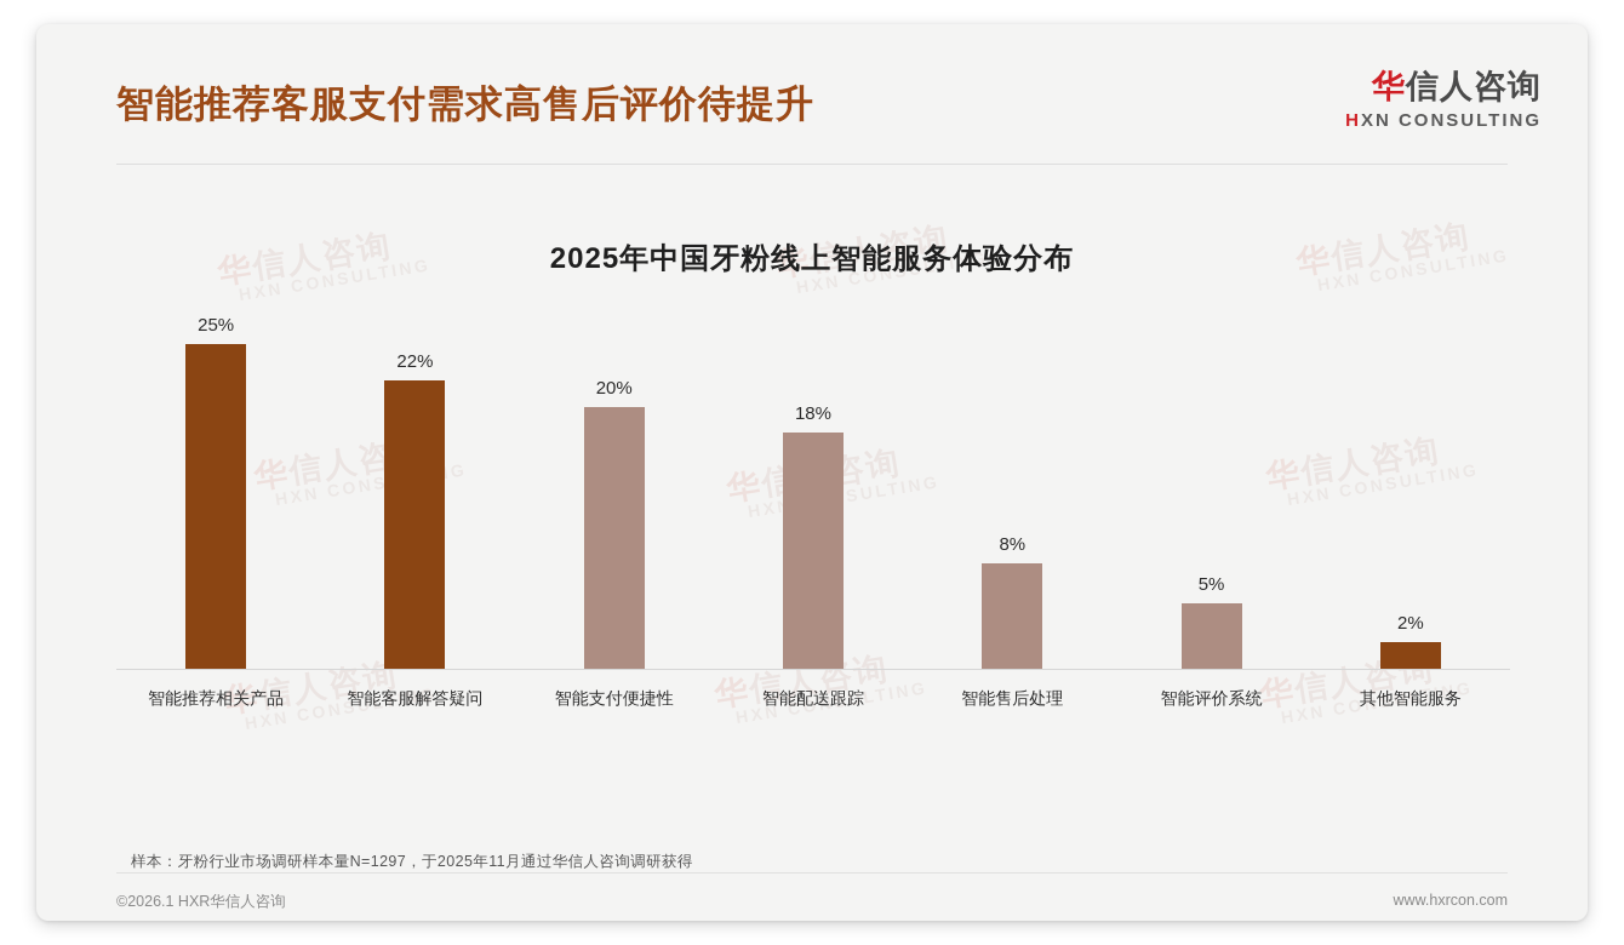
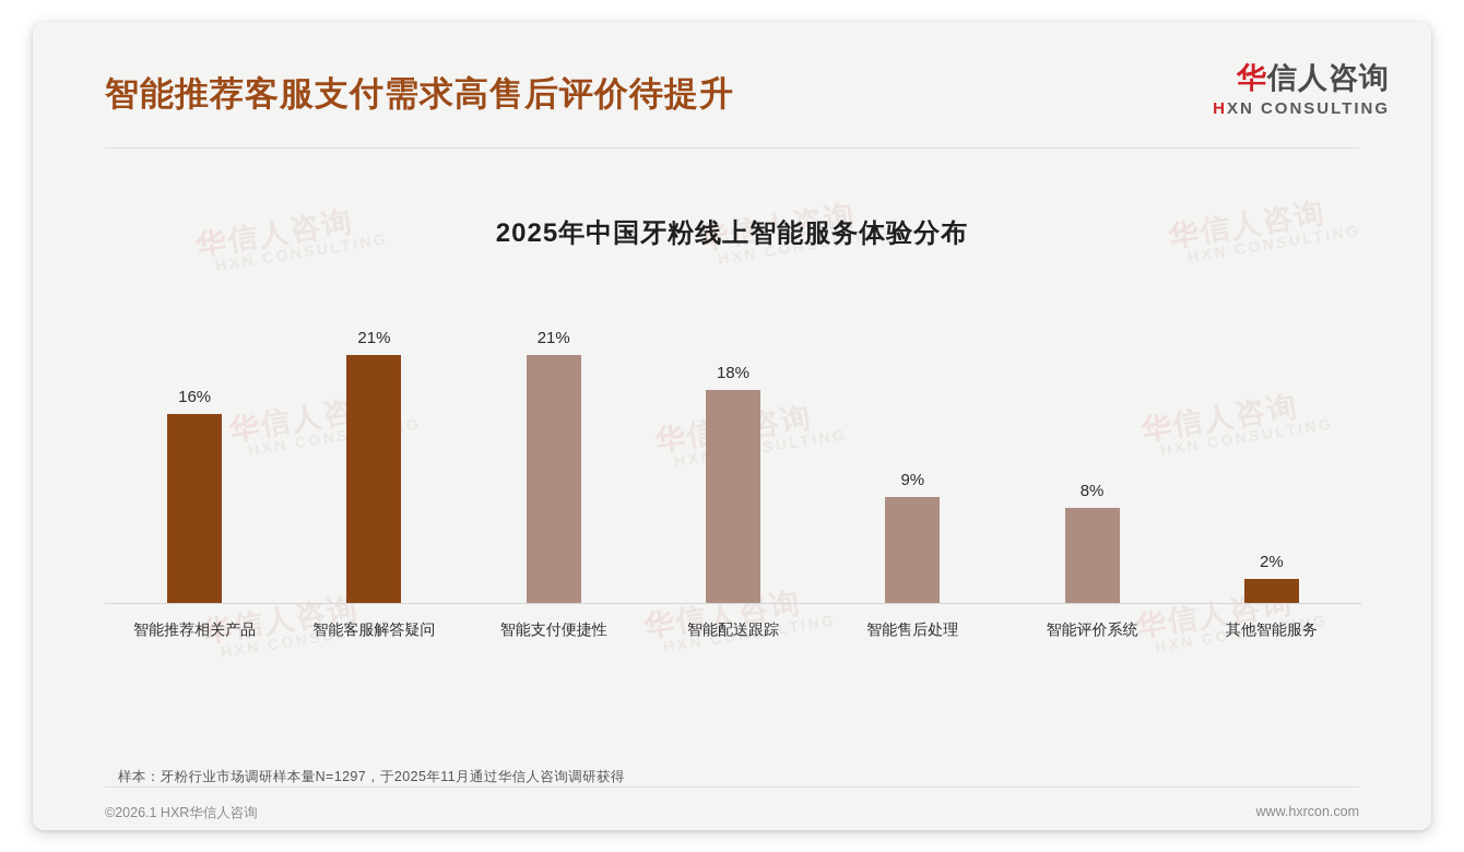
智能推荐相关产品: 25% -> 16%
智能客服解答疑问: 22% -> 21%
智能支付便捷性: 20% -> 21%
智能售后处理: 8% -> 9%
智能评价系统: 5% -> 8%
